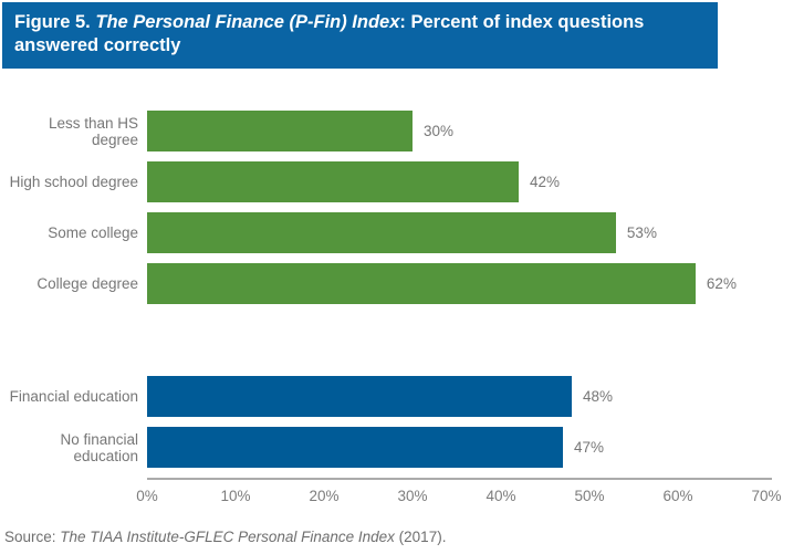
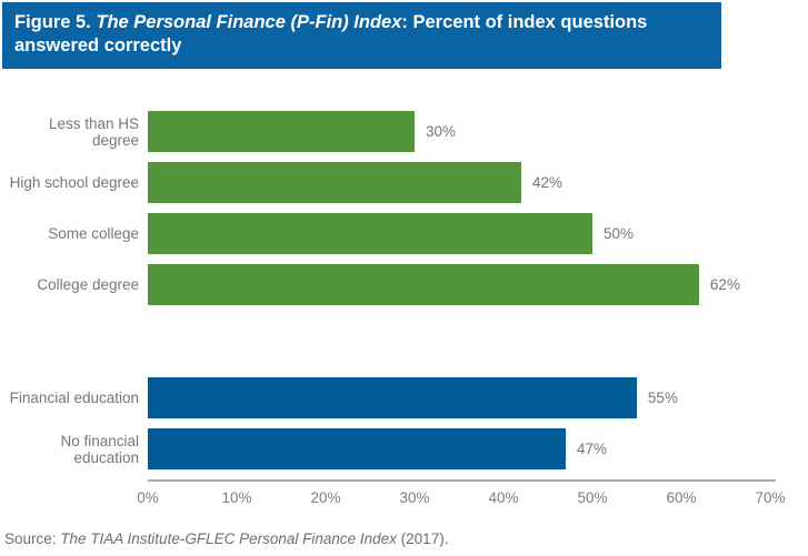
Some college: 53% -> 50%
Financial education: 48% -> 55%
